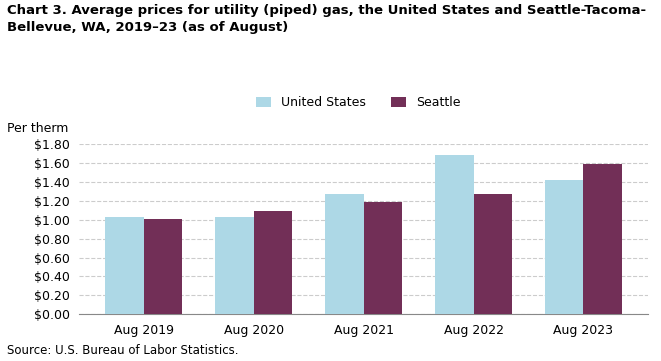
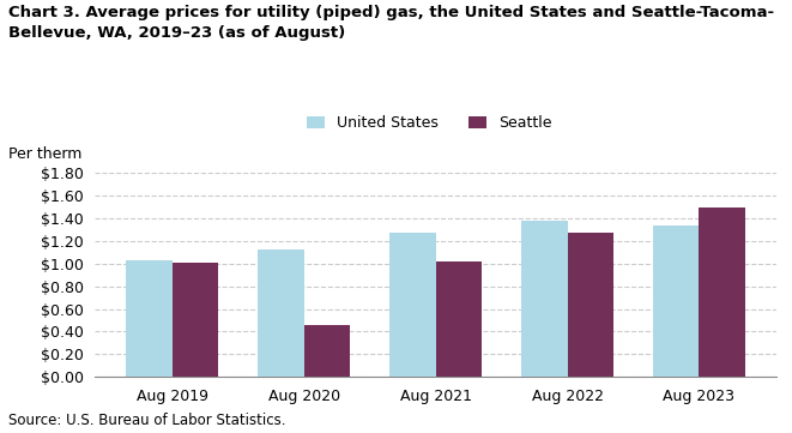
United States/Aug 2020: $1.03 -> $1.12
Seattle/Aug 2020: $1.09 -> $0.46
Seattle/Aug 2021: $1.19 -> $1.02
United States/Aug 2022: $1.69 -> $1.38
United States/Aug 2023: $1.42 -> $1.34
Seattle/Aug 2023: $1.59 -> $1.50
